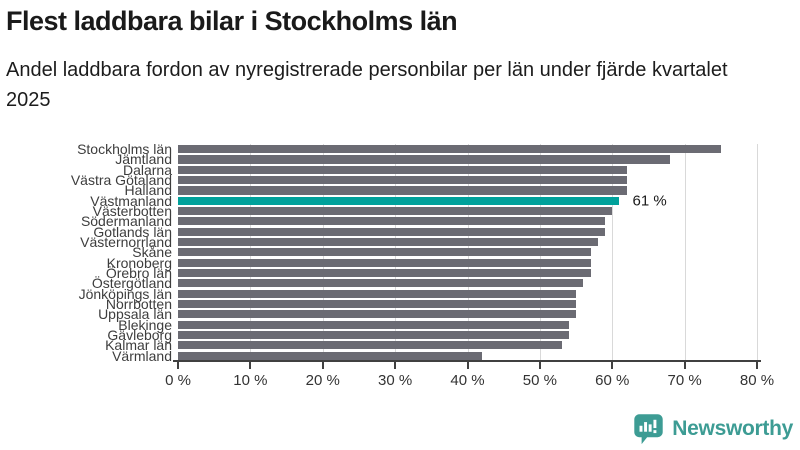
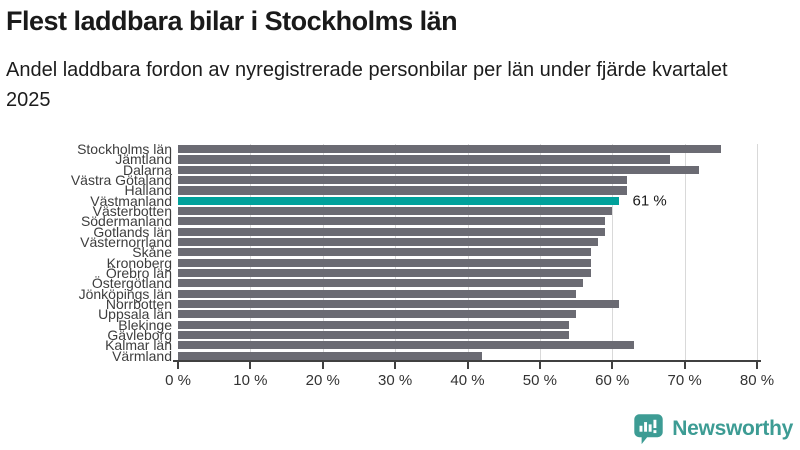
Dalarna: 62% -> 72%
Norrbotten: 55% -> 61%
Kalmar län: 53% -> 63%
